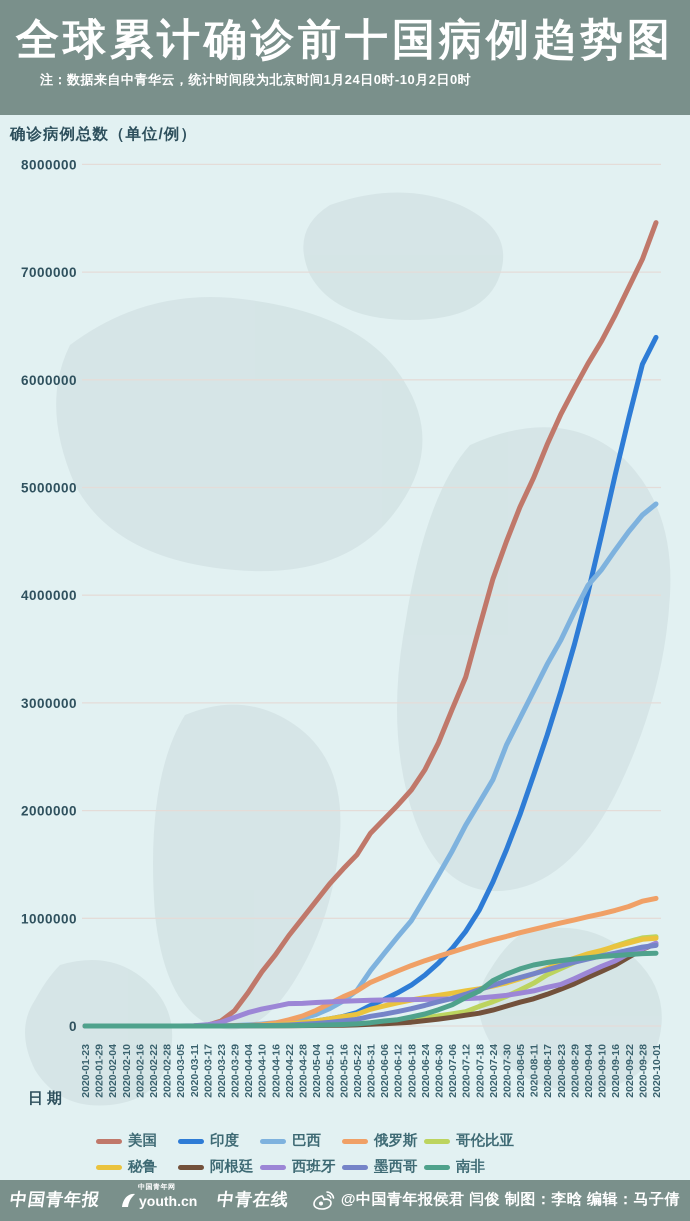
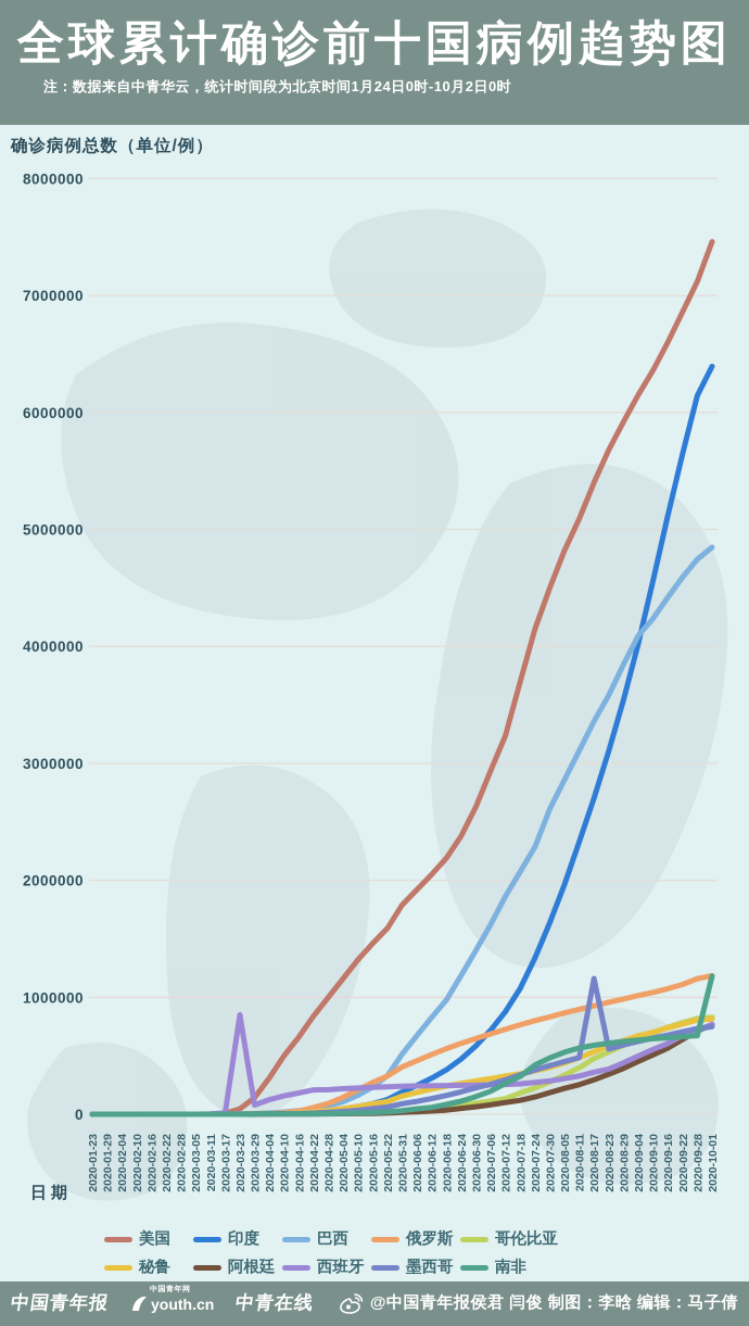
西班牙/2020-03-23: 30000 -> 850000
墨西哥/2020-08-17: 520000 -> 1160000
南非/2020-10-01: 680000 -> 1180000
